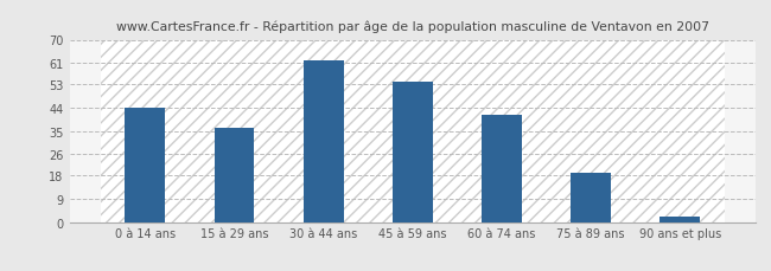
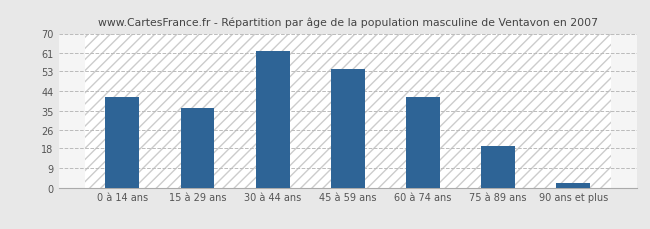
0 à 14 ans: 44 -> 41
